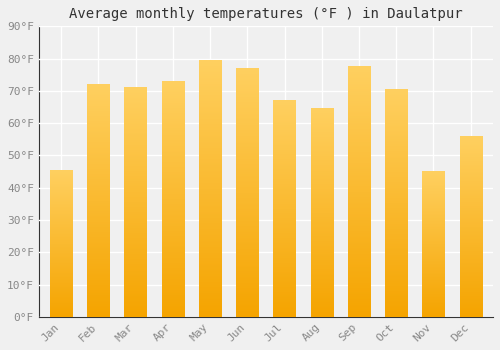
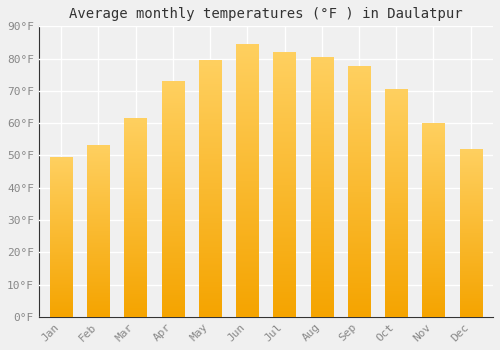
Jan: 45.5°F -> 49.5°F
Feb: 72.0°F -> 53.0°F
Mar: 71.0°F -> 61.5°F
Jun: 77.0°F -> 84.5°F
Jul: 67.0°F -> 82.0°F
Aug: 64.5°F -> 80.5°F
Nov: 45.0°F -> 60.0°F
Dec: 56.0°F -> 52.0°F
